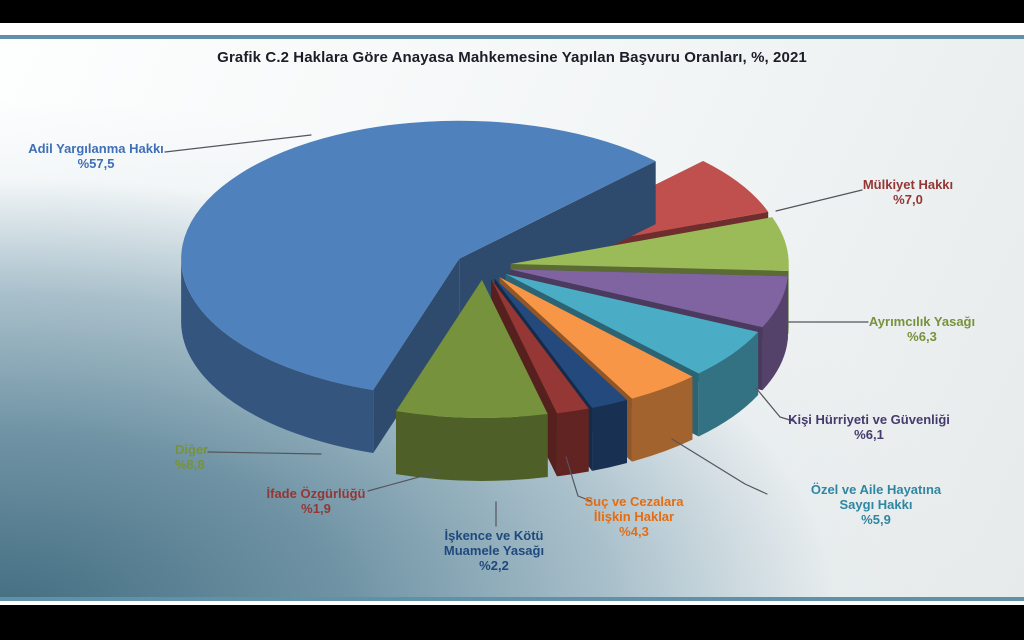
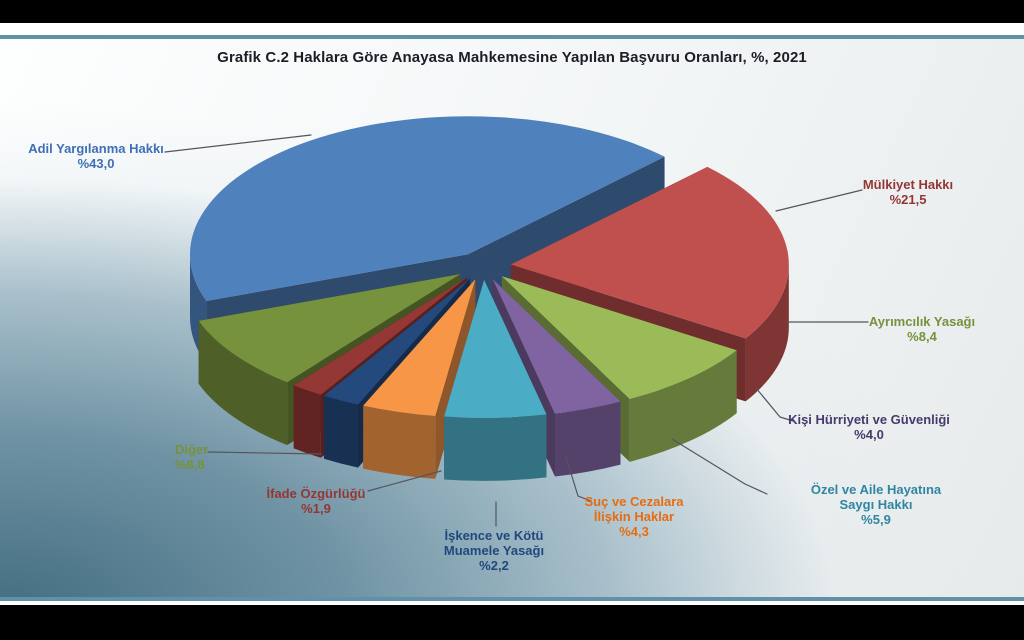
Adil Yargılanma Hakkı: 57,5 -> 43,0
Mülkiyet Hakkı: 7,0 -> 21,5
Ayrımcılık Yasağı: 6,3 -> 8,4
Kişi Hürriyeti ve Güvenliği: 6,1 -> 4,0
